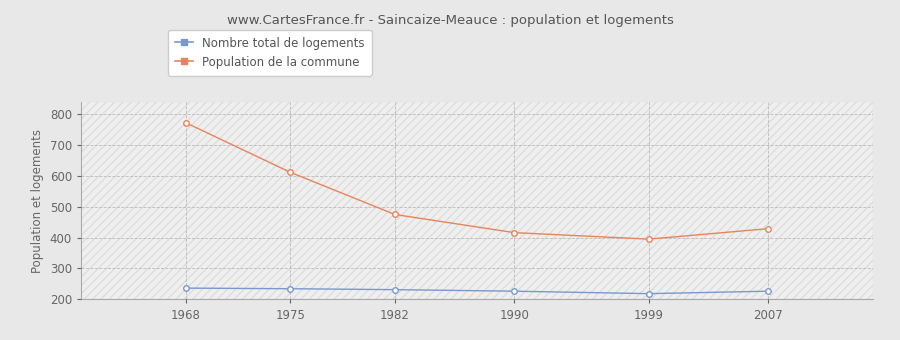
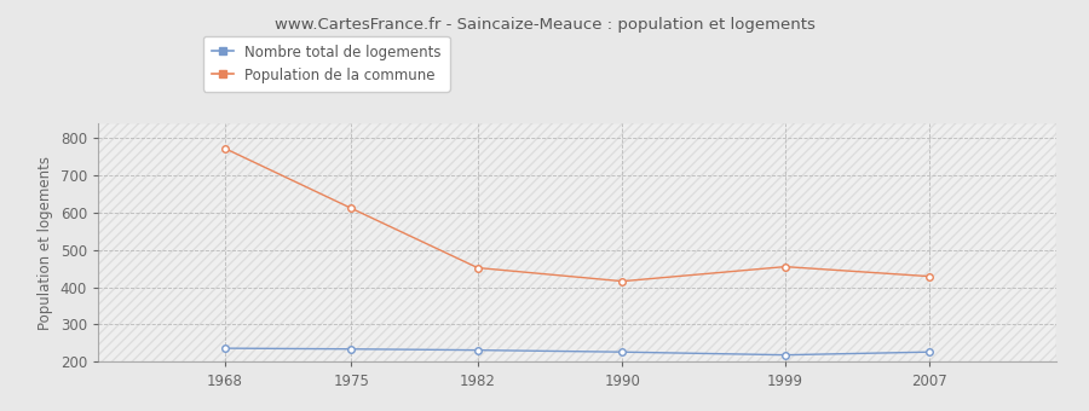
Population de la commune/1982: 475 -> 452
Population de la commune/1999: 395 -> 455
